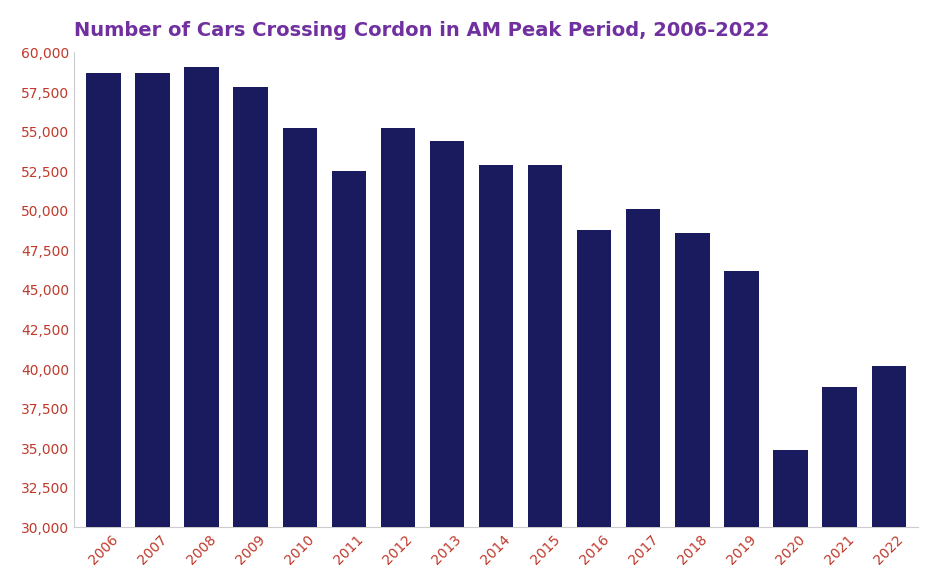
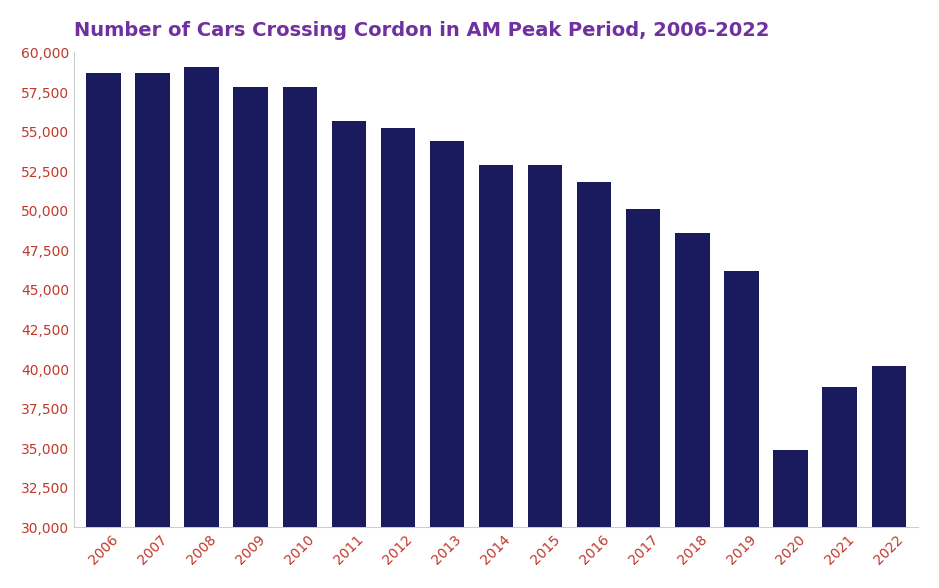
2010: 55,200 -> 57,800
2011: 52,500 -> 55,700
2016: 48,800 -> 51,800
